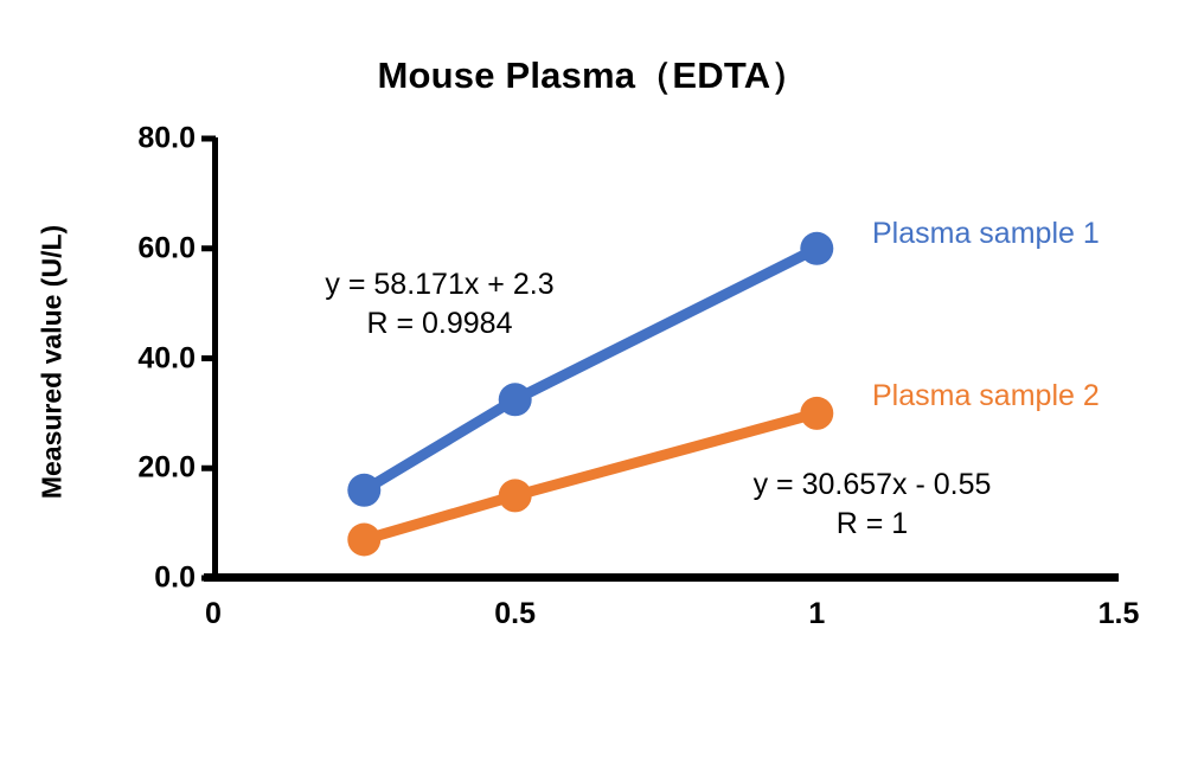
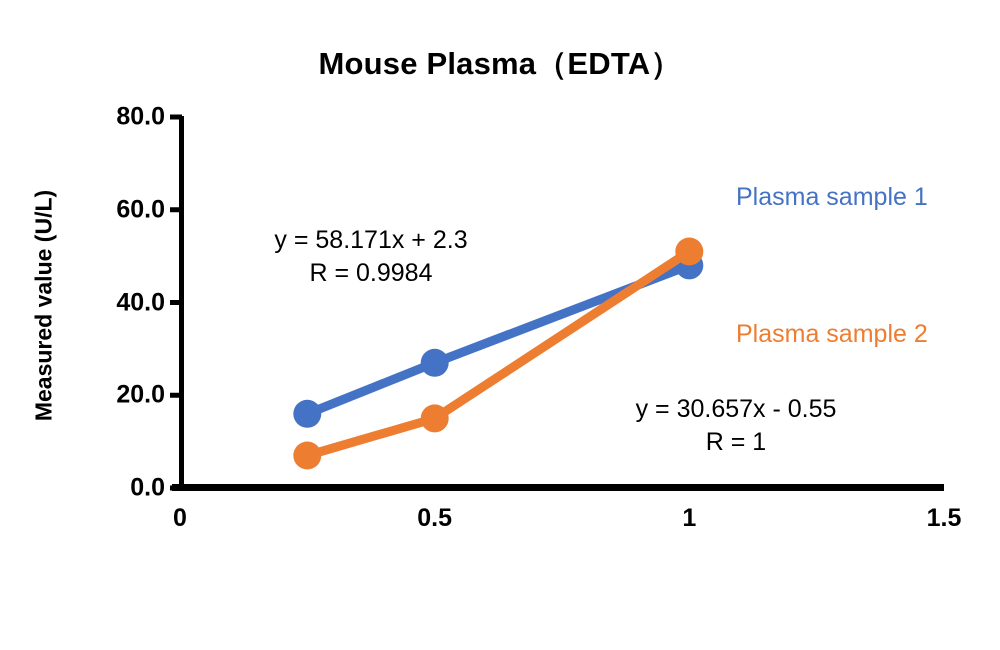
Plasma sample 1/0.5: 32 -> 27
Plasma sample 1/1: 60 -> 48
Plasma sample 2/1: 30 -> 51
